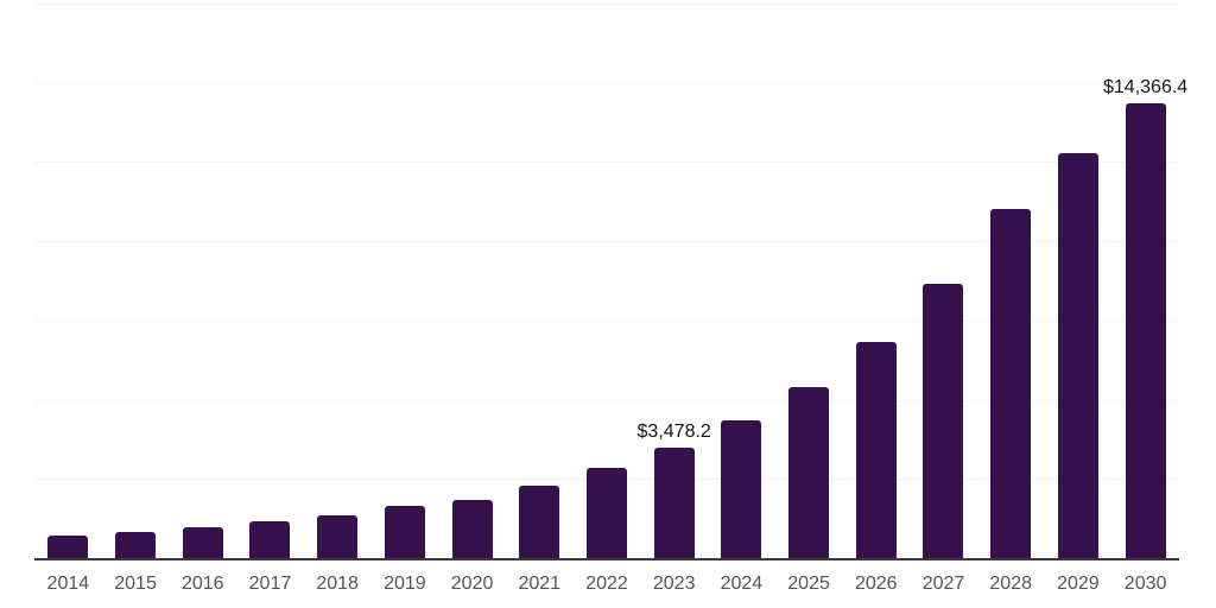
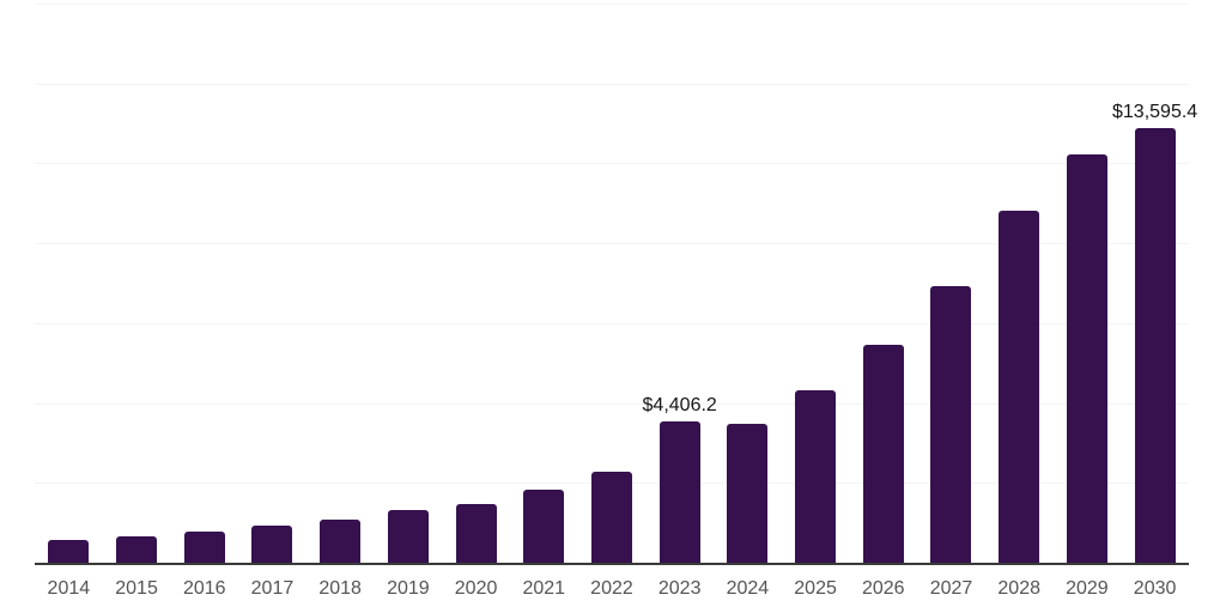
2023: $3,478.2 -> $4,406.2
2030: $14,366.4 -> $13,595.4
